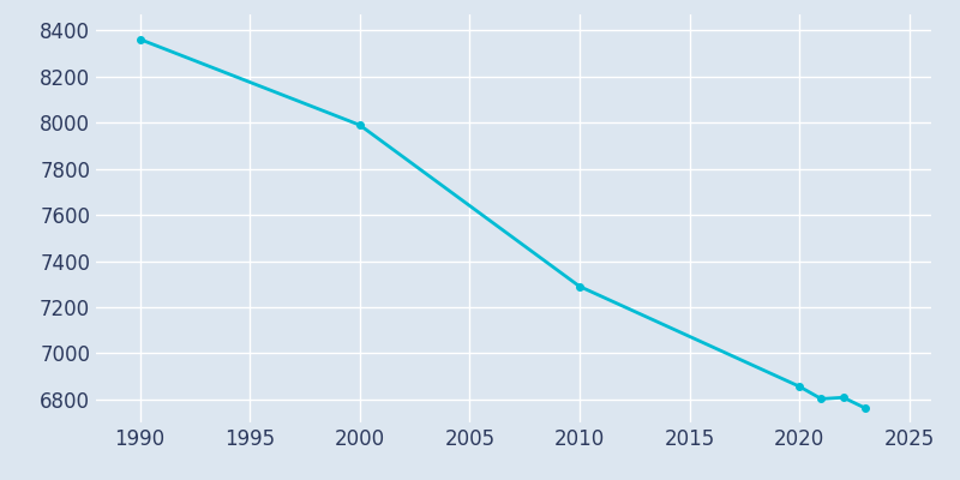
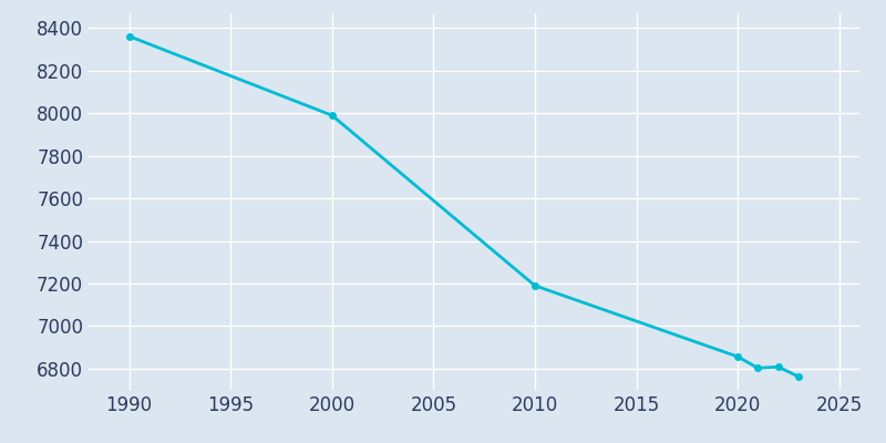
2010: 7290 -> 7190
